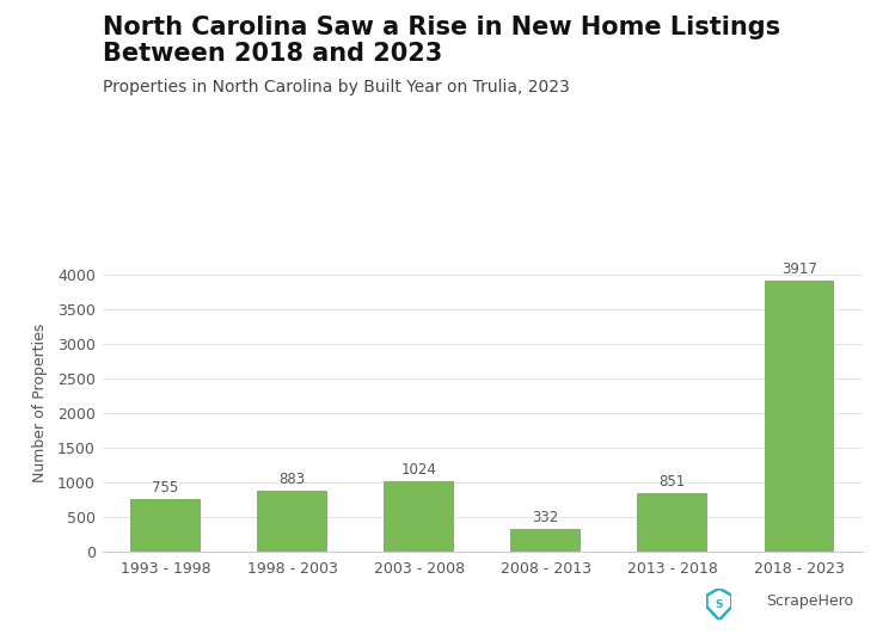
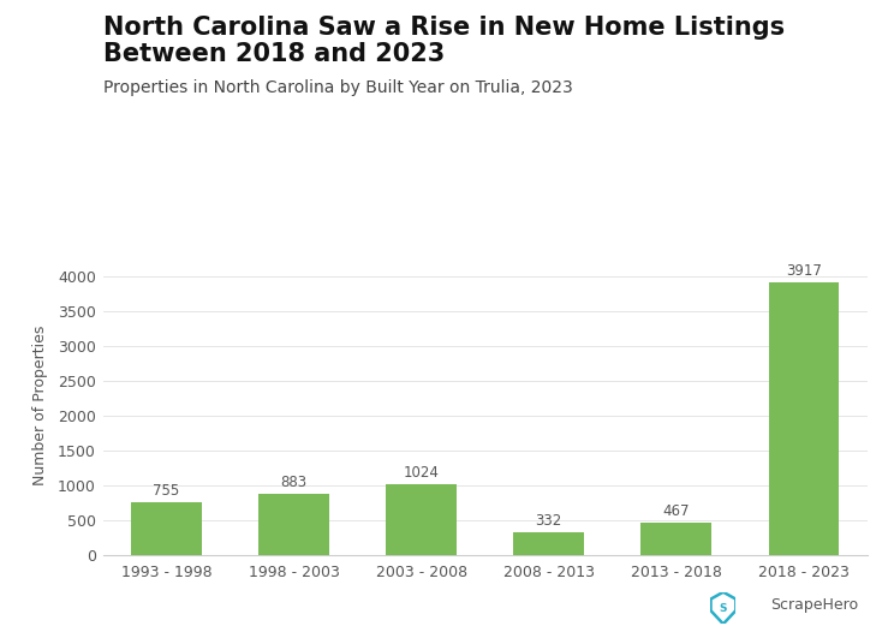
2013 - 2018: 851 -> 467
